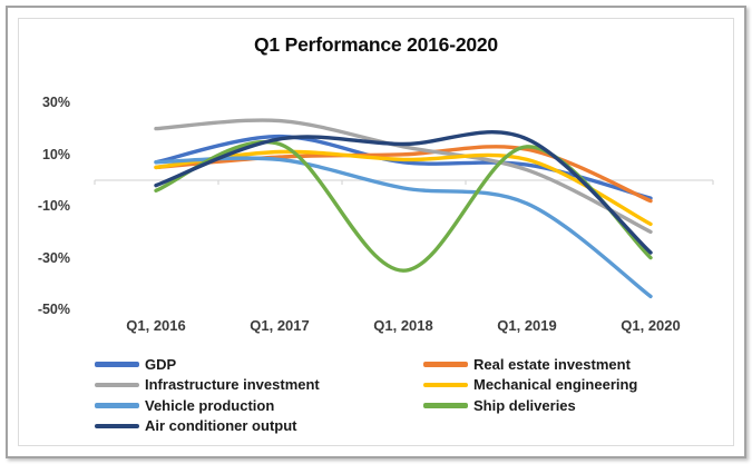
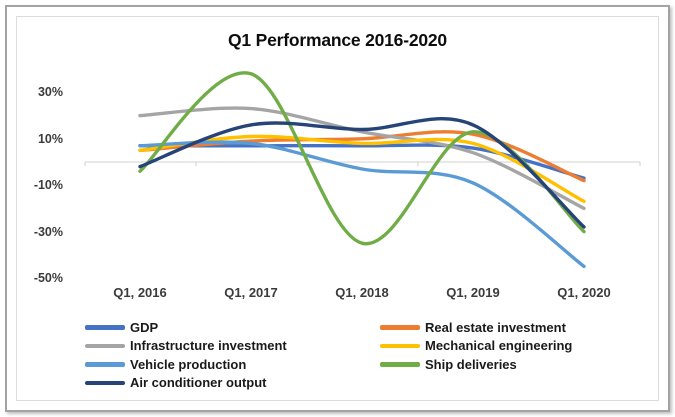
GDP/Q1, 2017: 17% -> 7%
Ship deliveries/Q1, 2017: 14% -> 38%
